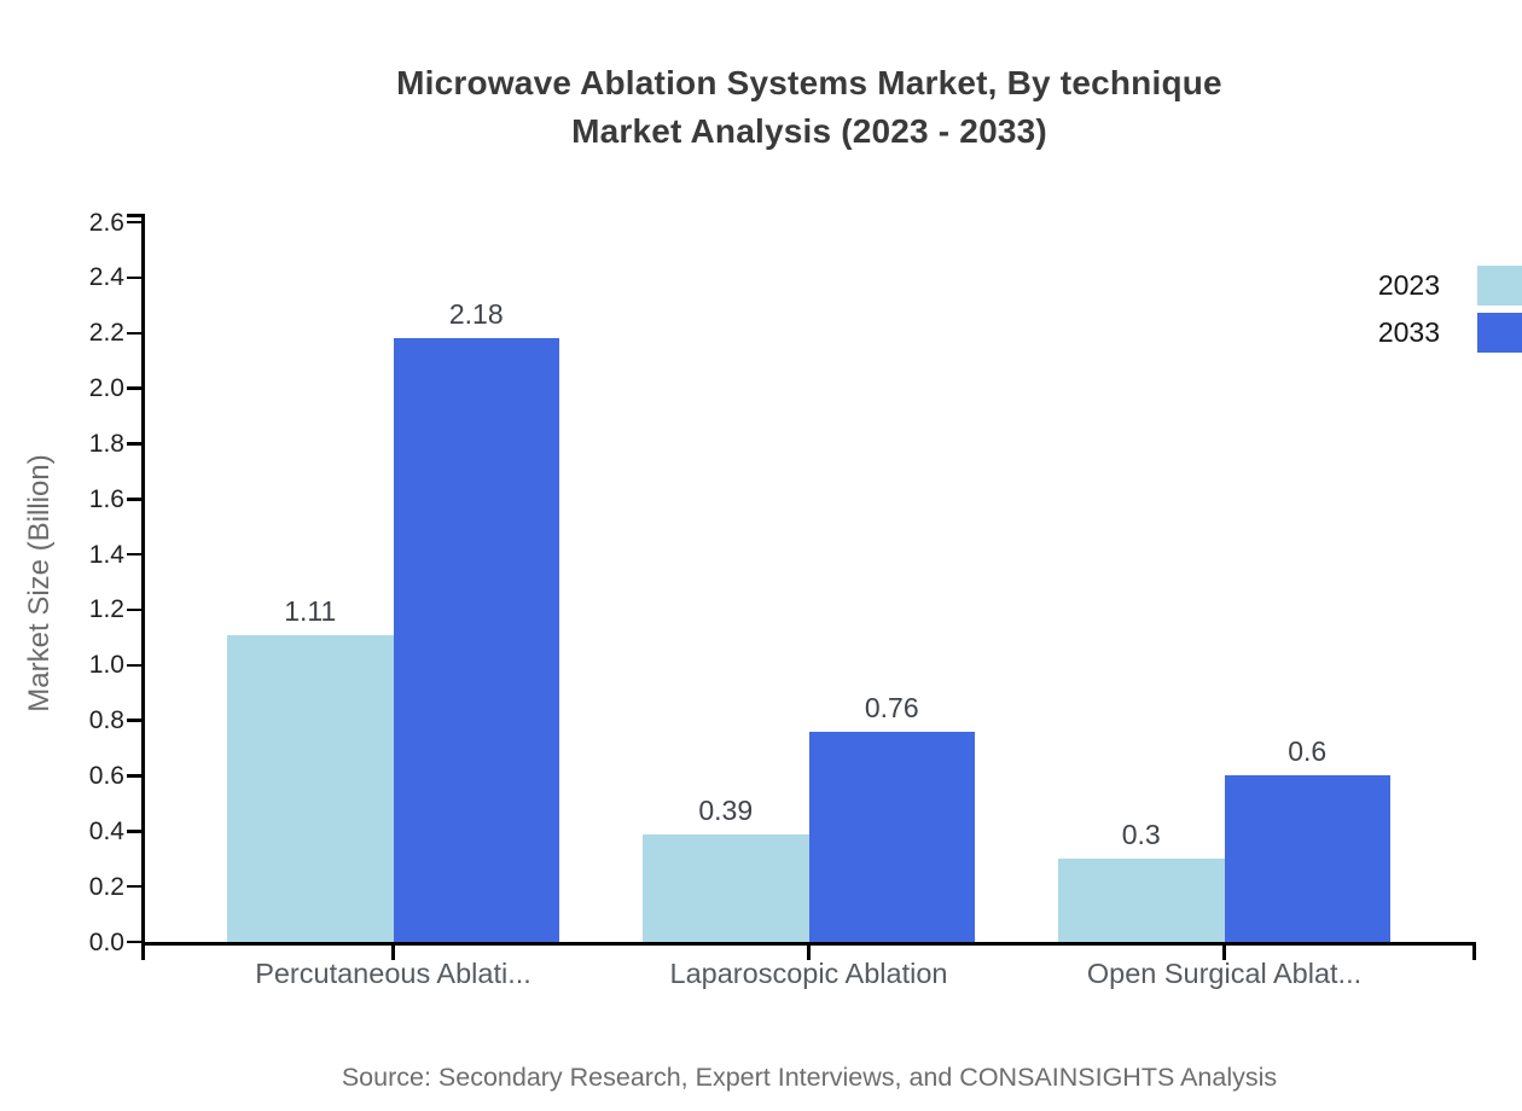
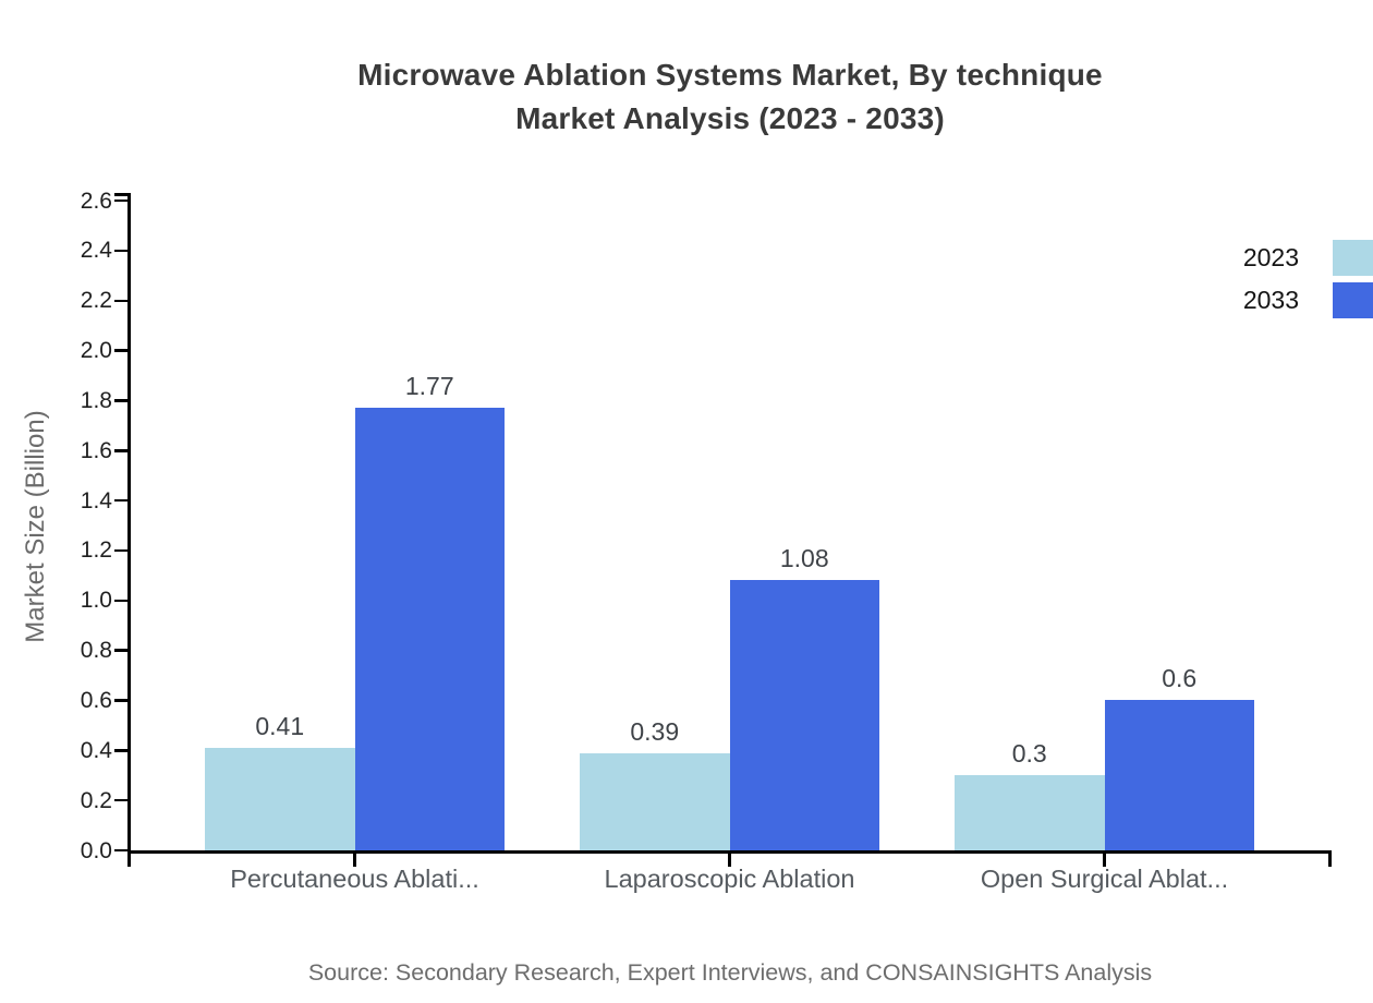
2023/Percutaneous Ablati...: 1.11 -> 0.41
2033/Percutaneous Ablati...: 2.18 -> 1.77
2033/Laparoscopic Ablation: 0.76 -> 1.08
